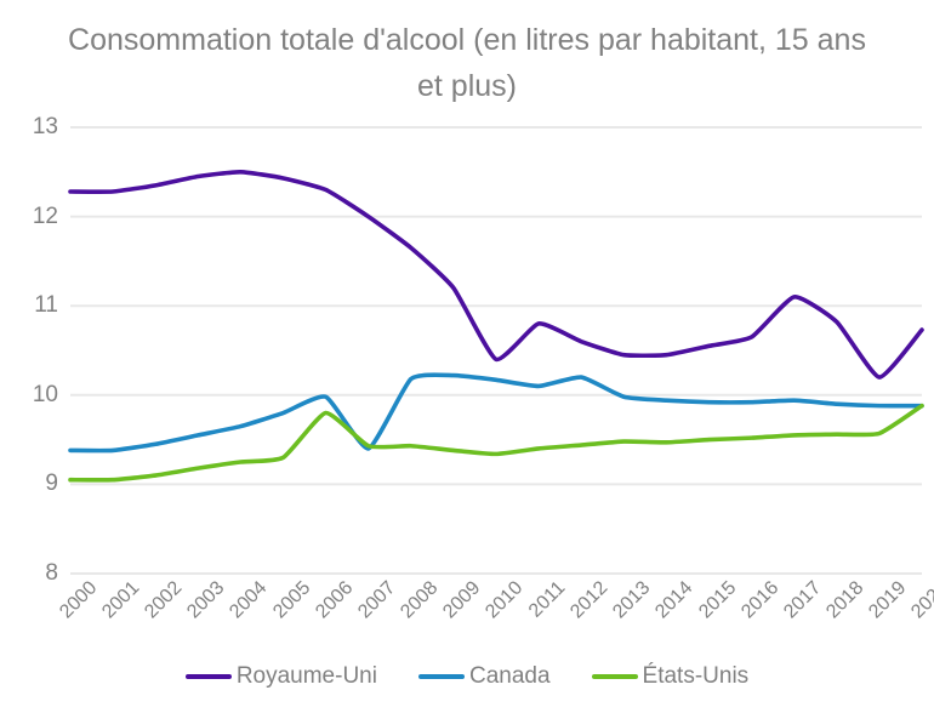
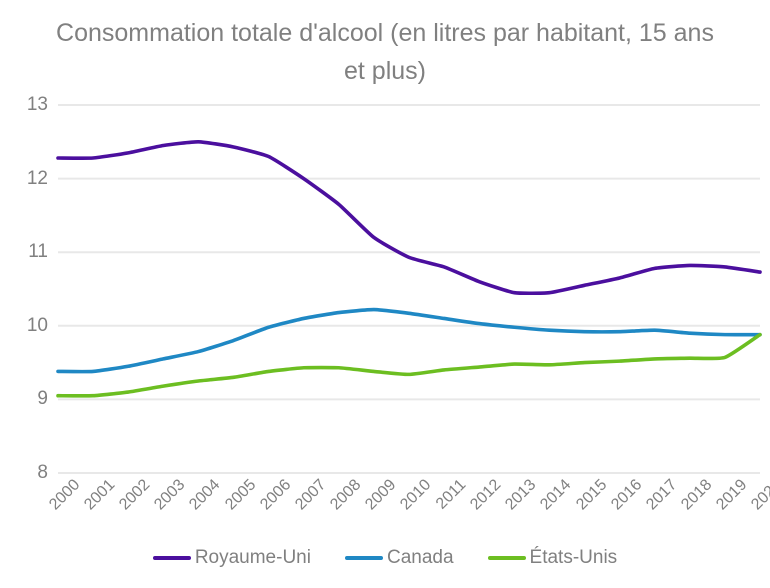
États-Unis/2006: 9.8 -> 9.4
Canada/2007: 9.4 -> 10.1
Royaume-Uni/2010: 10.4 -> 10.9
Canada/2012: 10.2 -> 10.0
Royaume-Uni/2017: 11.1 -> 10.8
Royaume-Uni/2019: 10.2 -> 10.8
